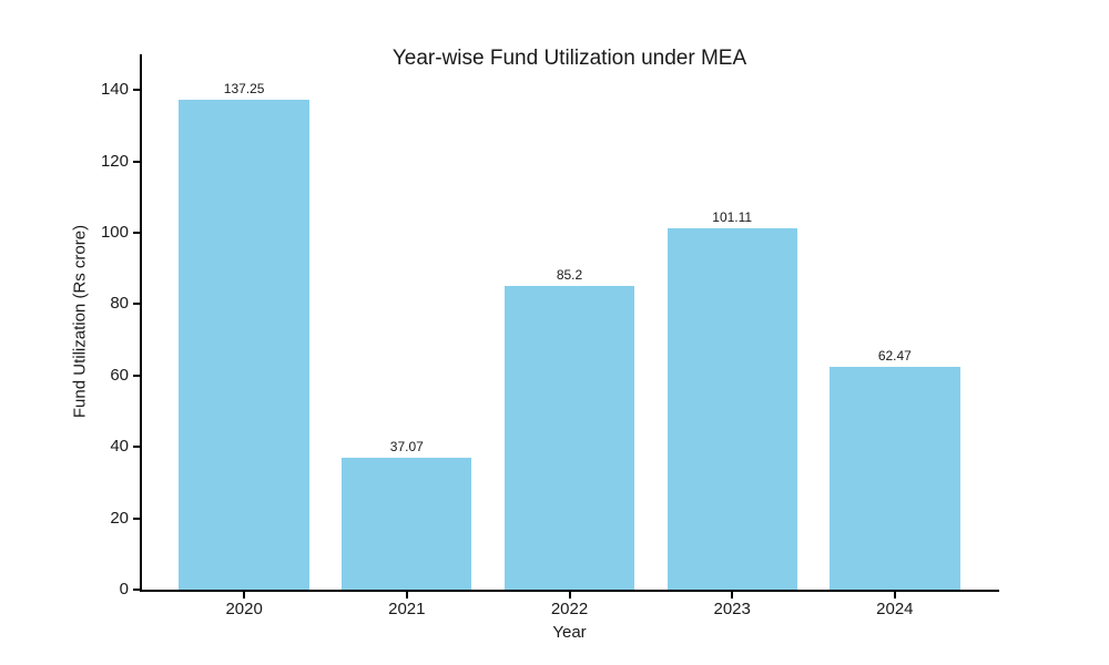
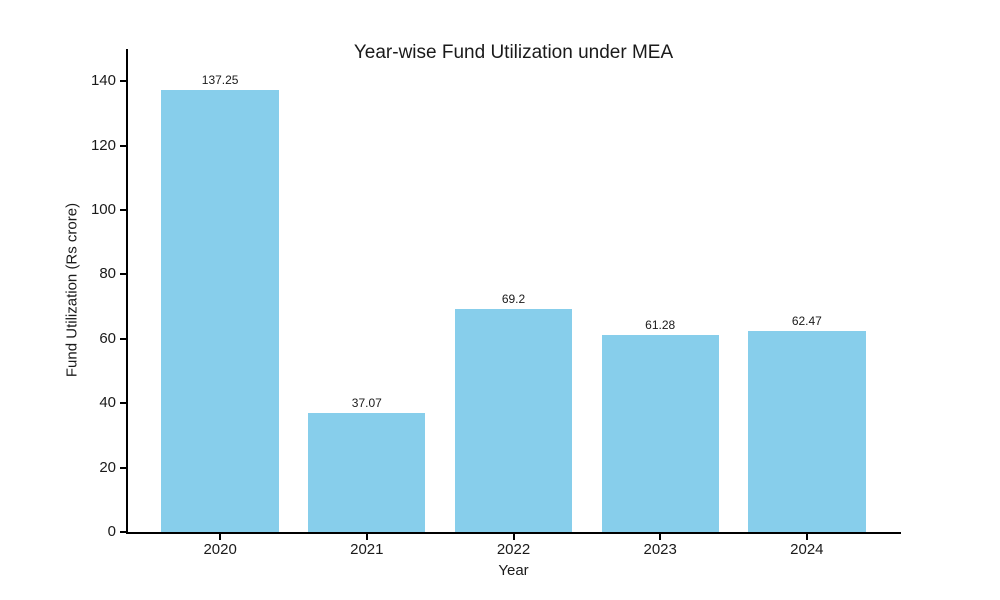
2022: 85.2 -> 69.2
2023: 101.11 -> 61.28
